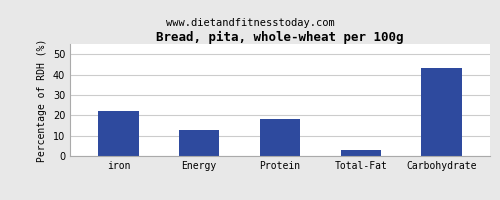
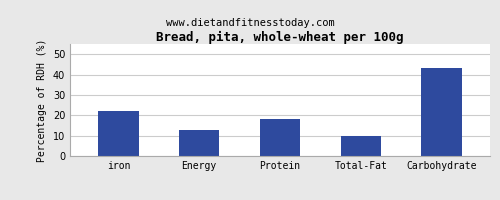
Total-Fat: 3 -> 10
